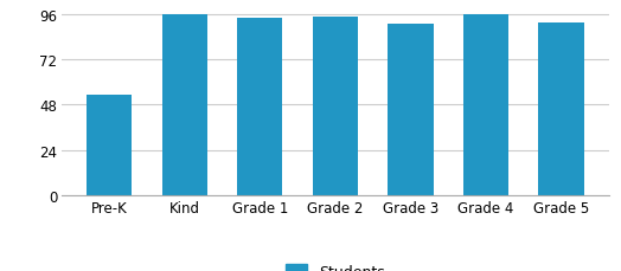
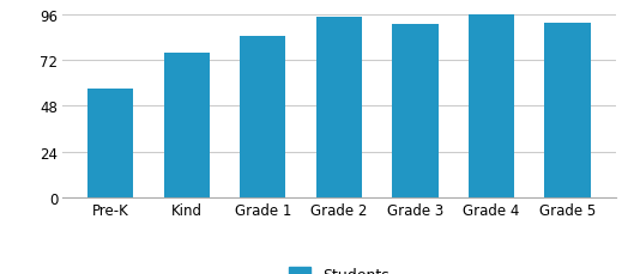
Pre-K: 53 -> 57
Kind: 96 -> 76
Grade 1: 94 -> 85
